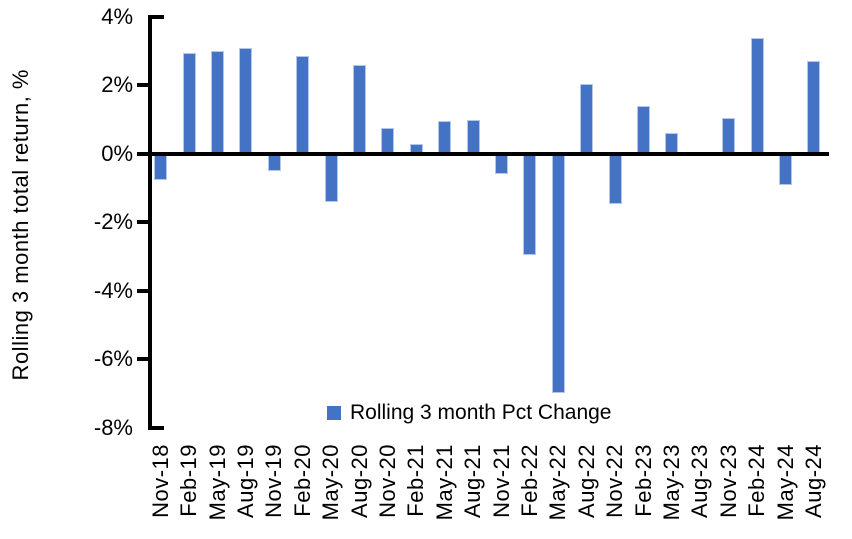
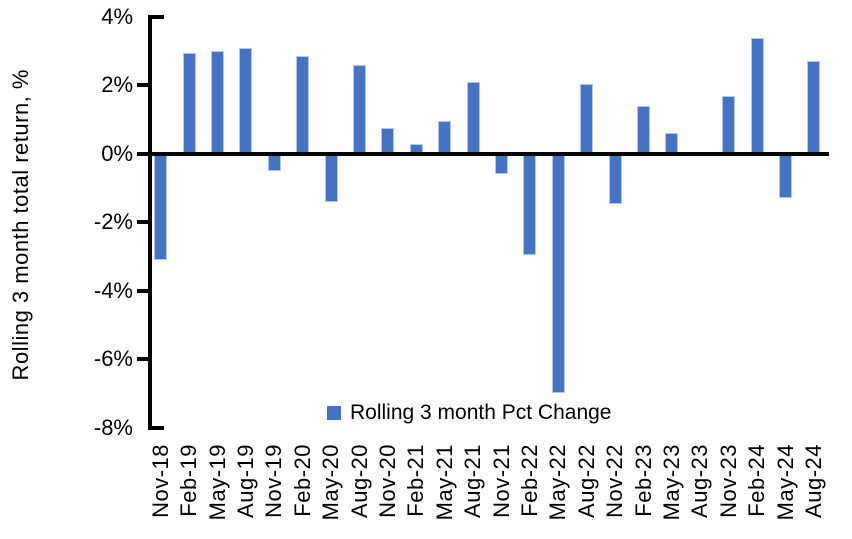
Nov-18: -0.8% -> -3.1%
Aug-21: 1.0% -> 2.1%
Nov-23: 1.1% -> 1.7%
May-24: -0.9% -> -1.3%
